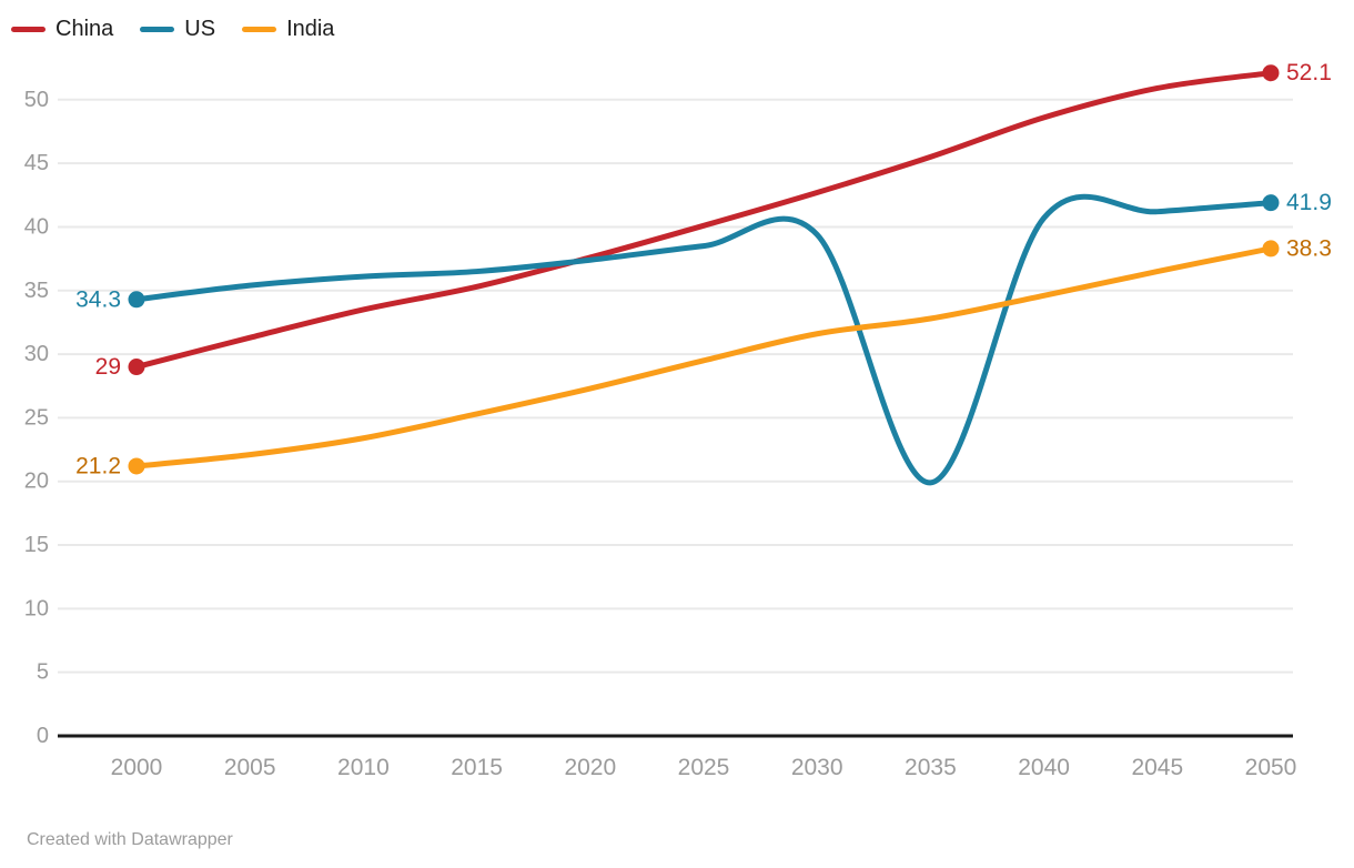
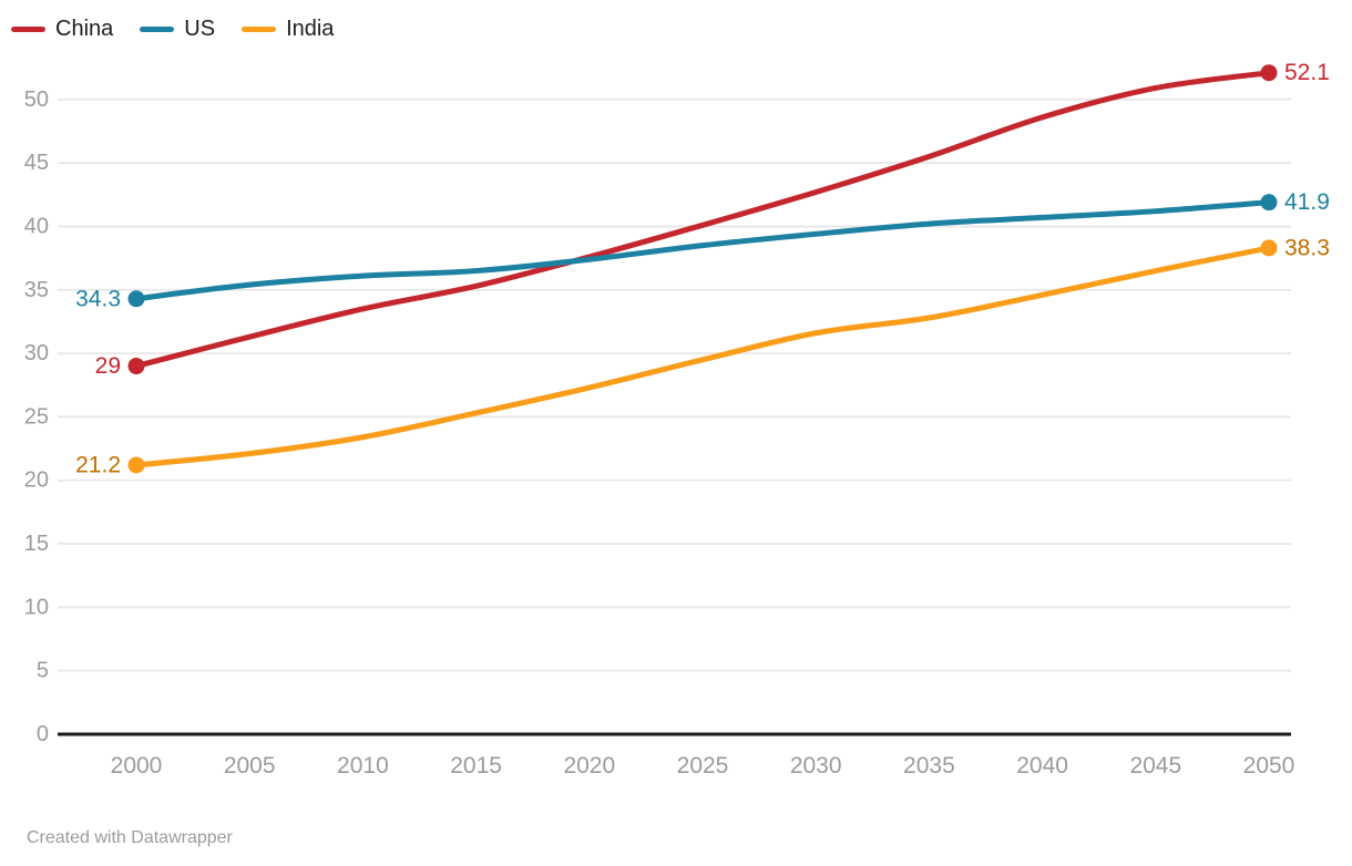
US/2035: 19.9 -> 40.2
